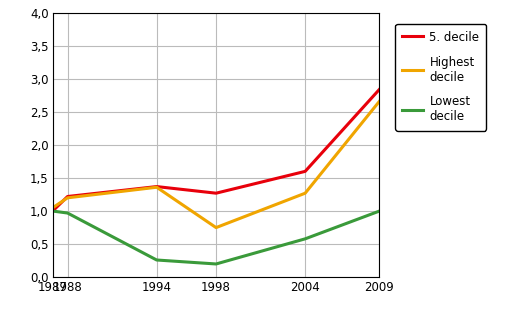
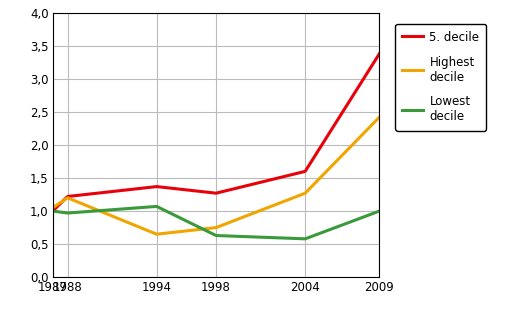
Highest decile/1994: 1,36 -> 0,65
Lowest decile/1994: 0,26 -> 1,07
Lowest decile/1998: 0,20 -> 0,63
5. decile/2009: 2,84 -> 3,38
Highest decile/2009: 2,66 -> 2,42
